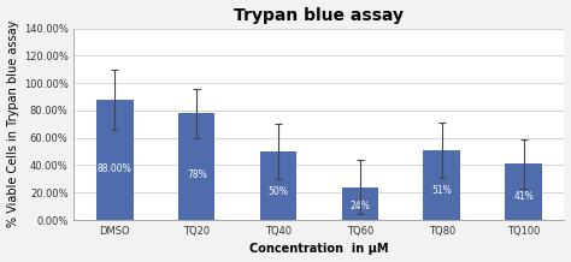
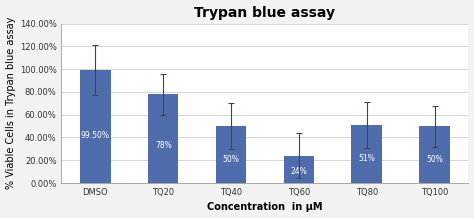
DMSO: 88.00% -> 99.50%
TQ100: 41% -> 50%
